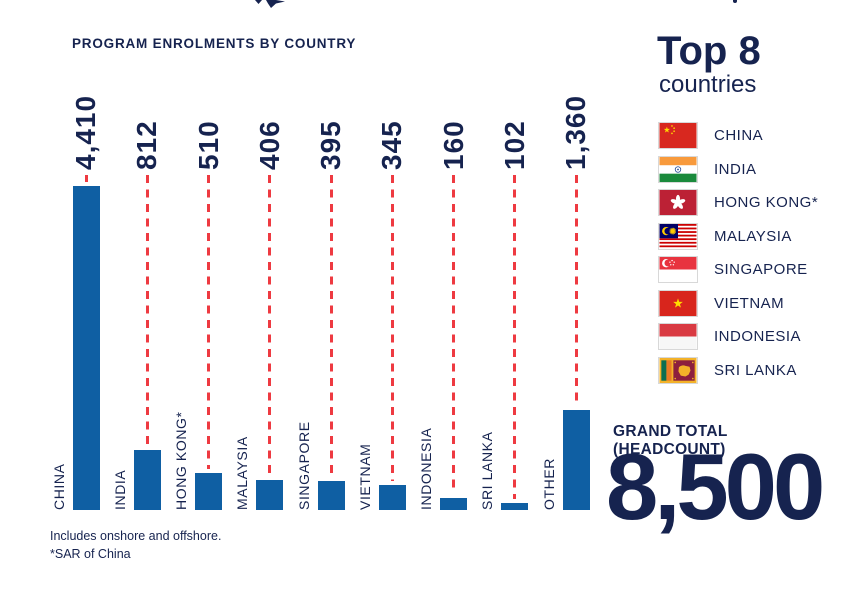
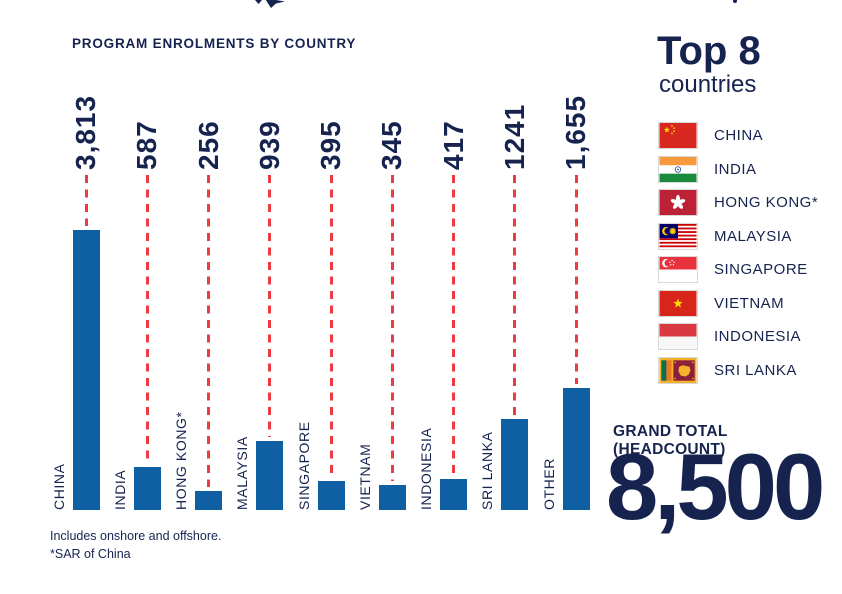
CHINA: 4,410 -> 3,813
INDIA: 812 -> 587
HONG KONG*: 510 -> 256
MALAYSIA: 406 -> 939
INDONESIA: 160 -> 417
SRI LANKA: 102 -> 1241
OTHER: 1,360 -> 1,655
